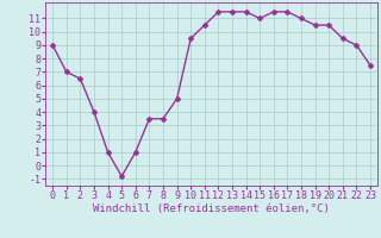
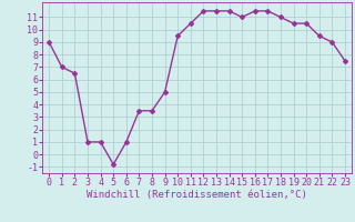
3: 4.0 -> 1.0
